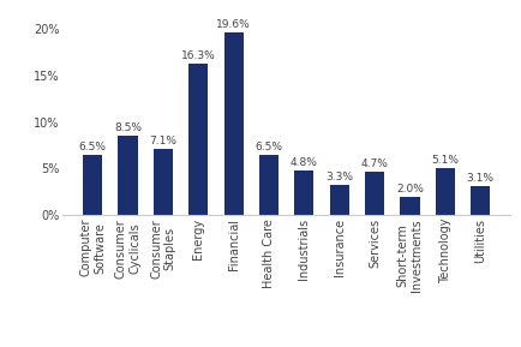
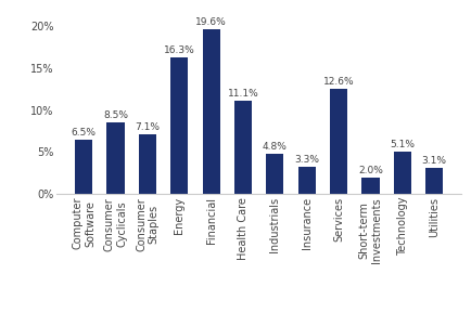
Health Care: 6.5% -> 11.1%
Services: 4.7% -> 12.6%
